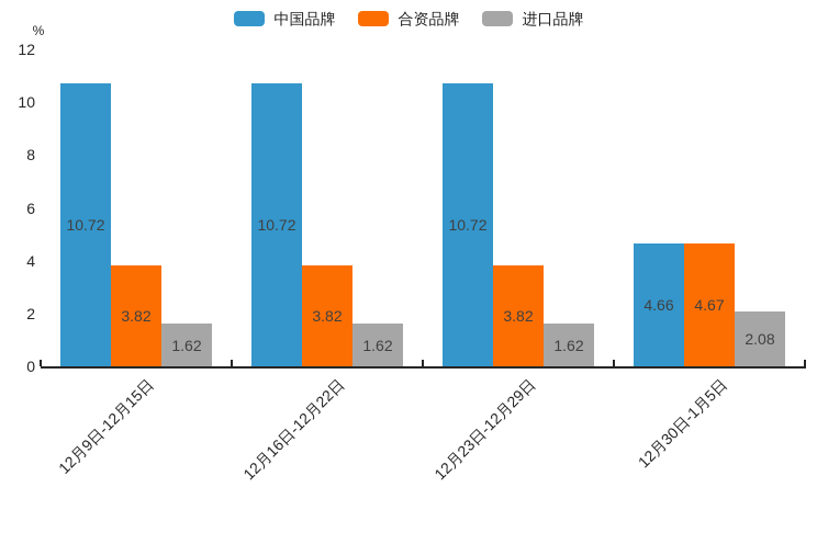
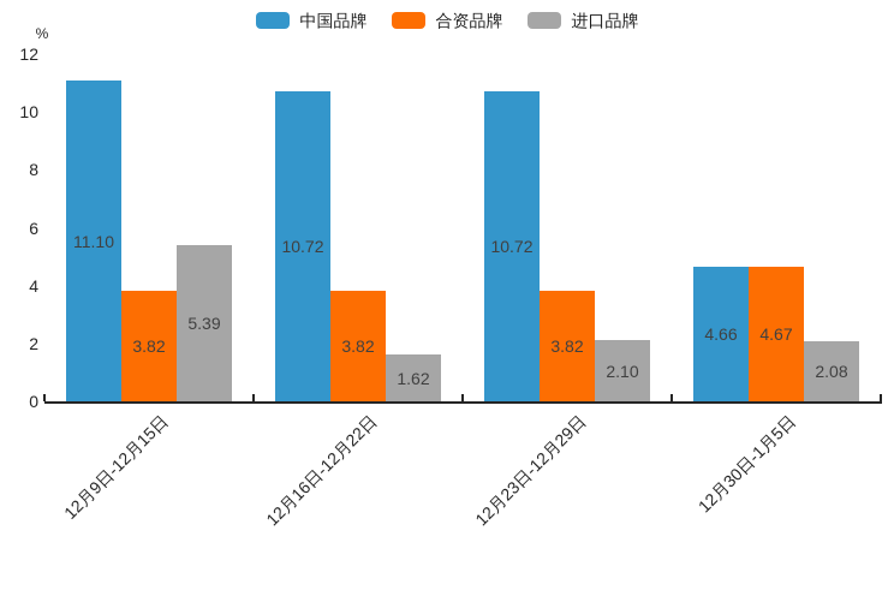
中国品牌/12月9日-12月15日: 10.72 -> 11.10
进口品牌/12月9日-12月15日: 1.62 -> 5.39
进口品牌/12月23日-12月29日: 1.62 -> 2.10
